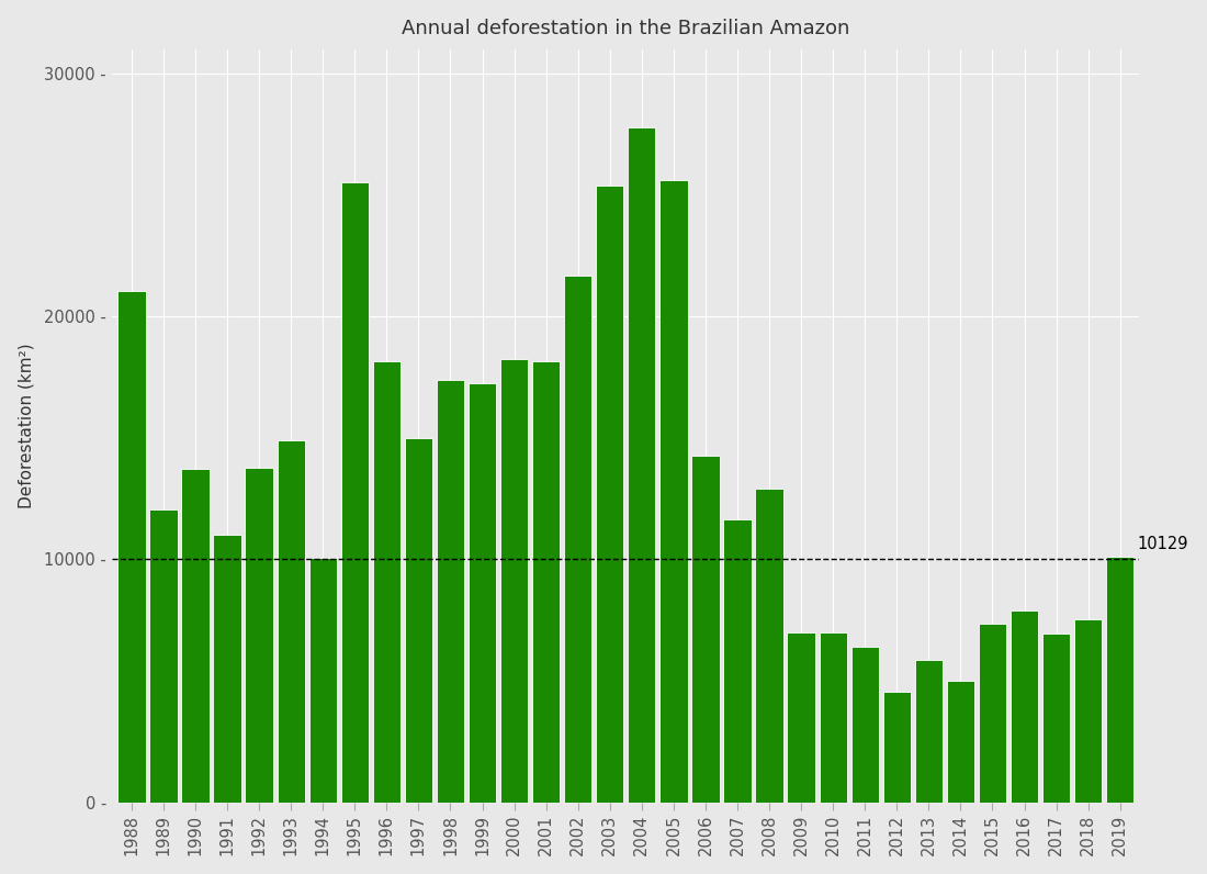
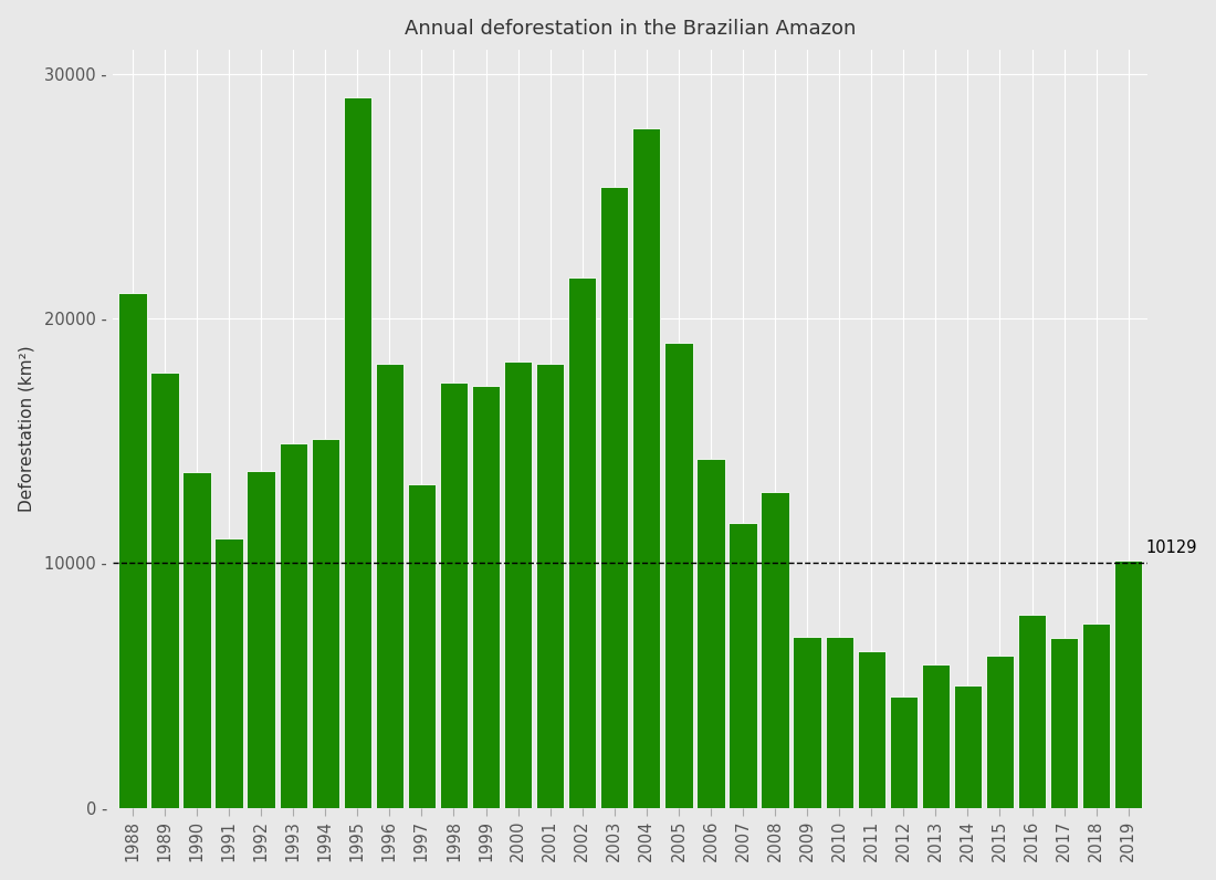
1989: 12050 - -> 17770 -
1994: 10050 - -> 15100 -
1995: 25500 - -> 29060 -
1997: 15000 - -> 13230 -
2005: 25600 - -> 19010 -
2015: 7350 - -> 6210 -
